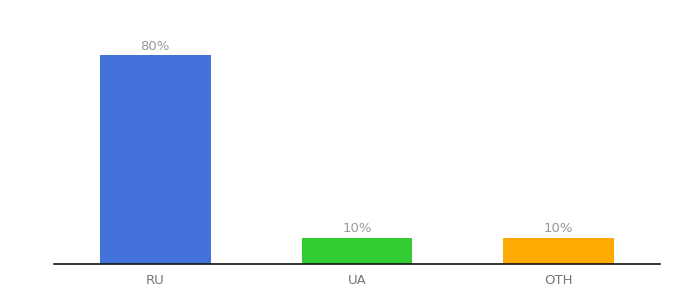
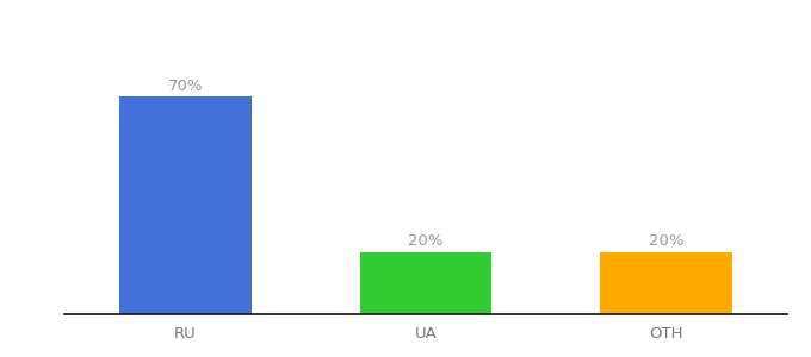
RU: 80% -> 70%
UA: 10% -> 20%
OTH: 10% -> 20%
